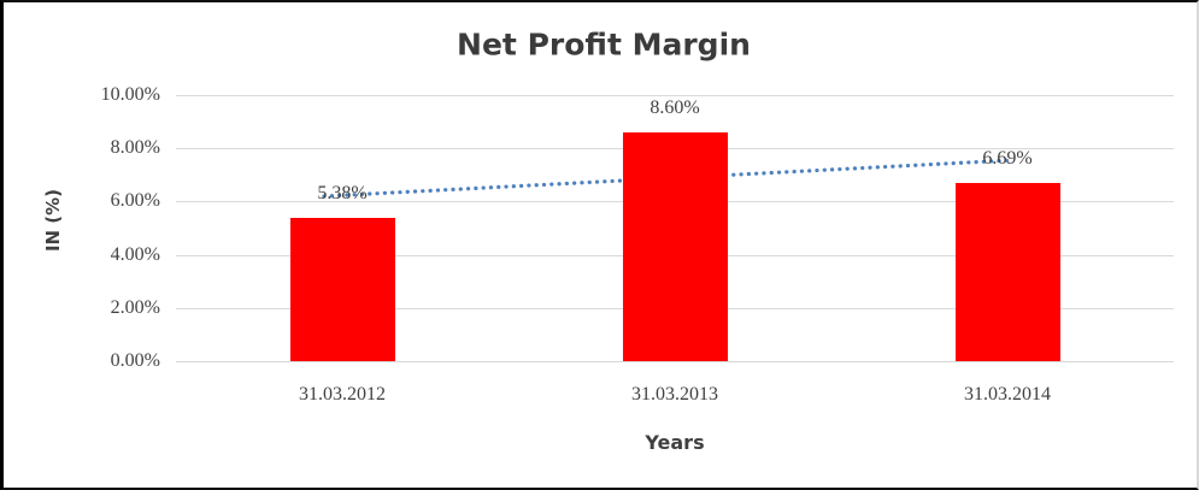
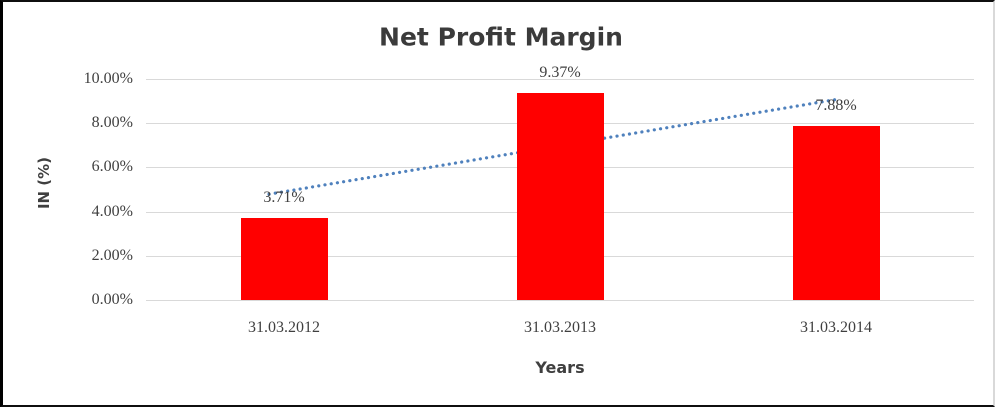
31.03.2012: 5.38% -> 3.71%
31.03.2013: 8.60% -> 9.37%
31.03.2014: 6.69% -> 7.88%
